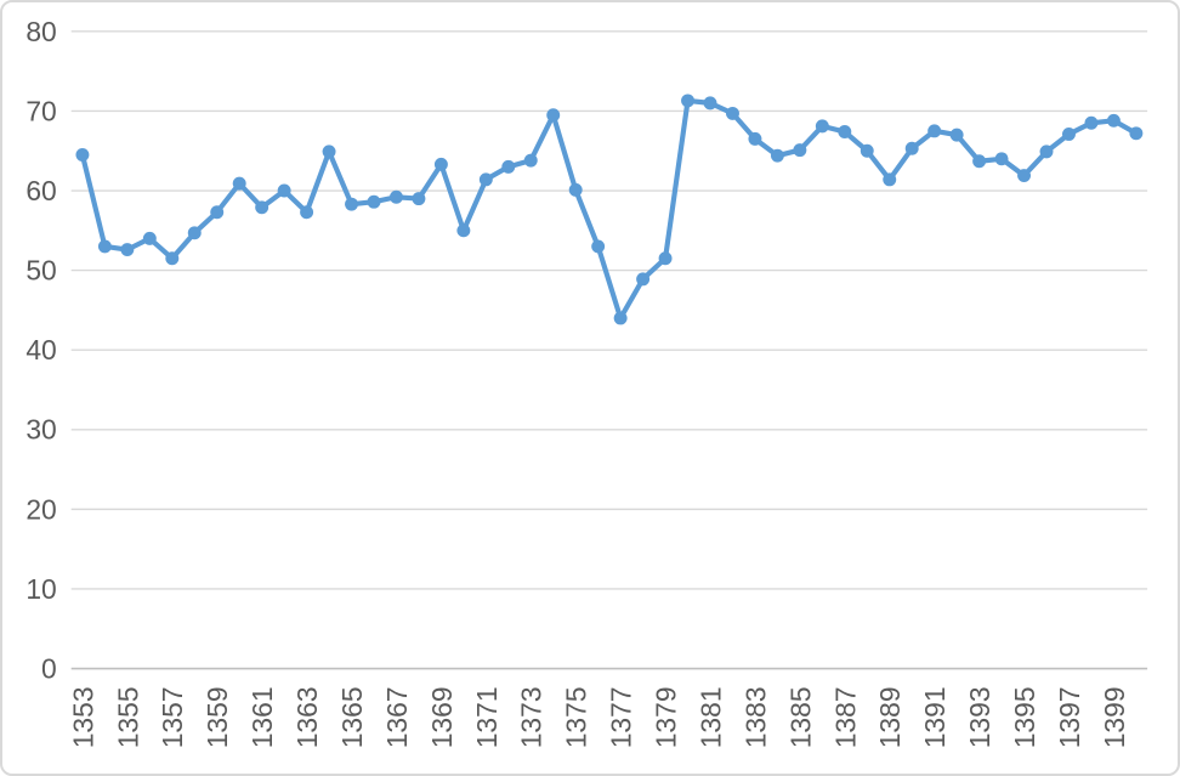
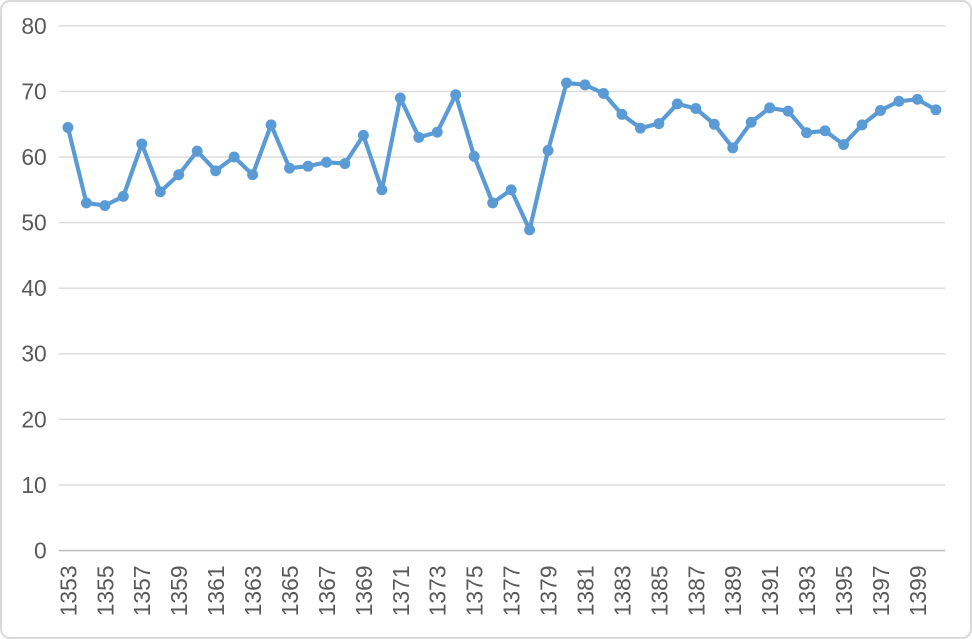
1357: 52 -> 62
1371: 61 -> 69
1377: 44 -> 55
1379: 52 -> 61
